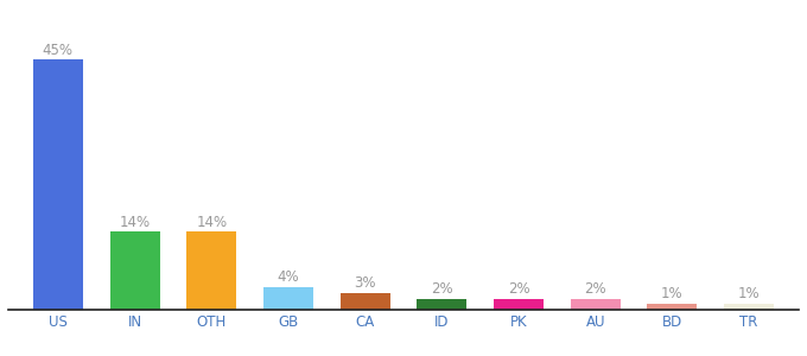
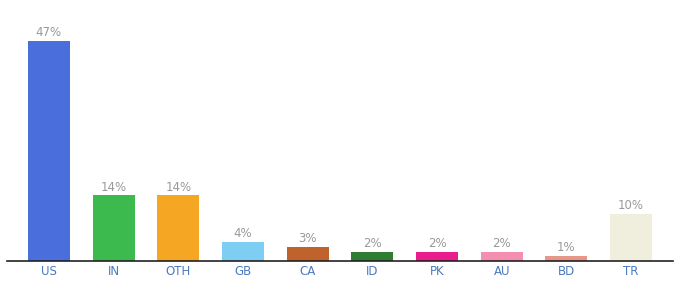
US: 45% -> 47%
TR: 1% -> 10%
